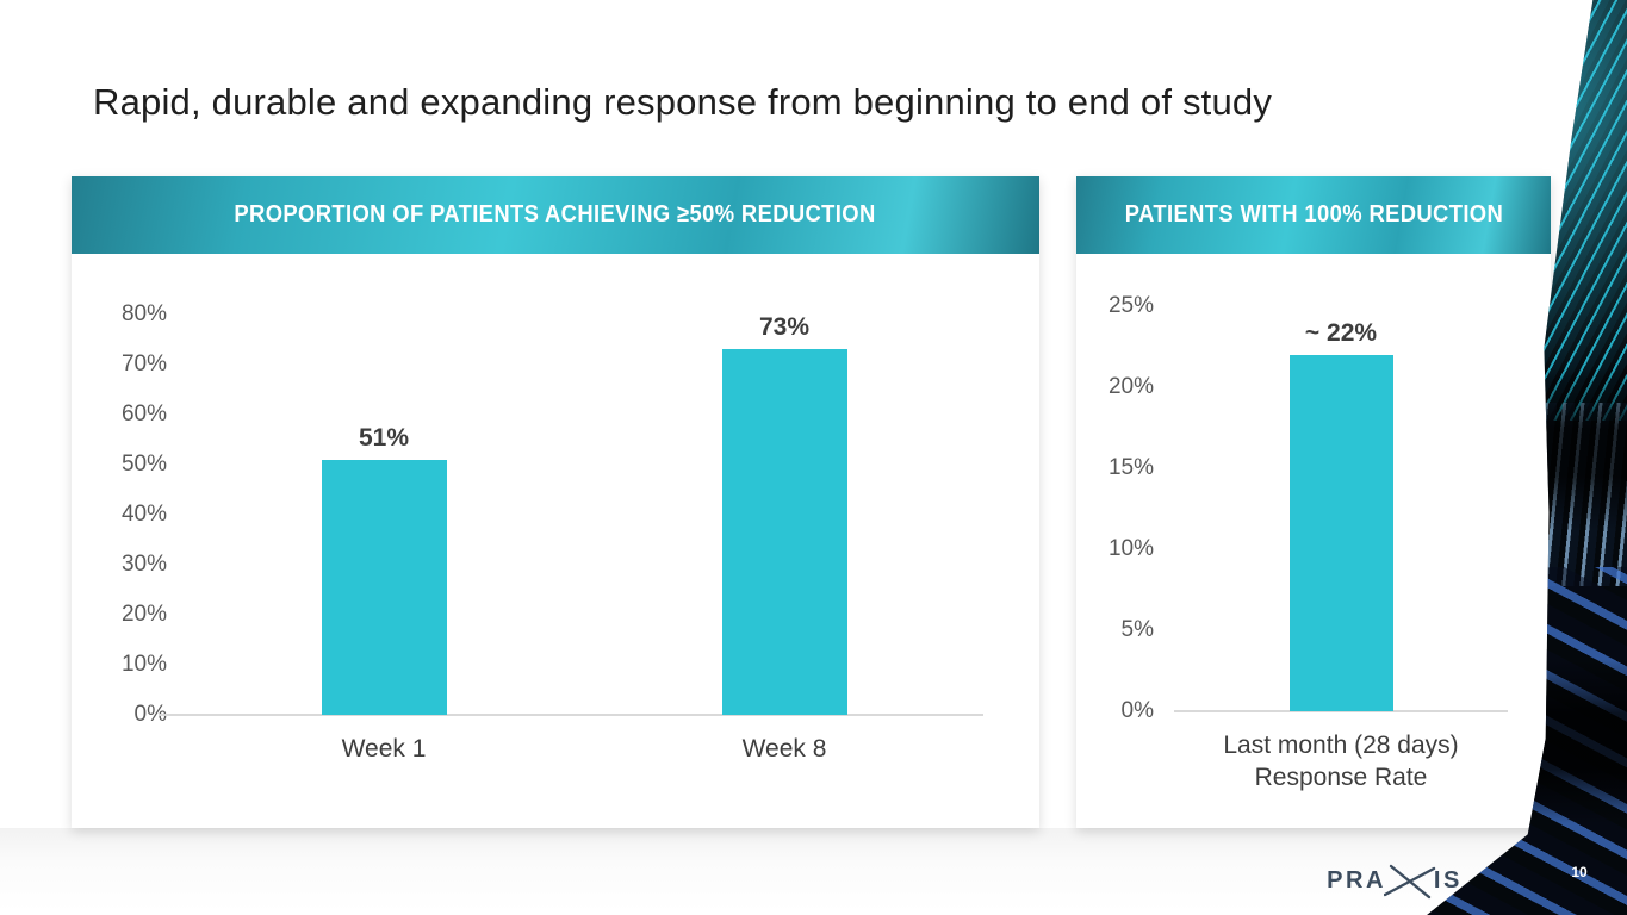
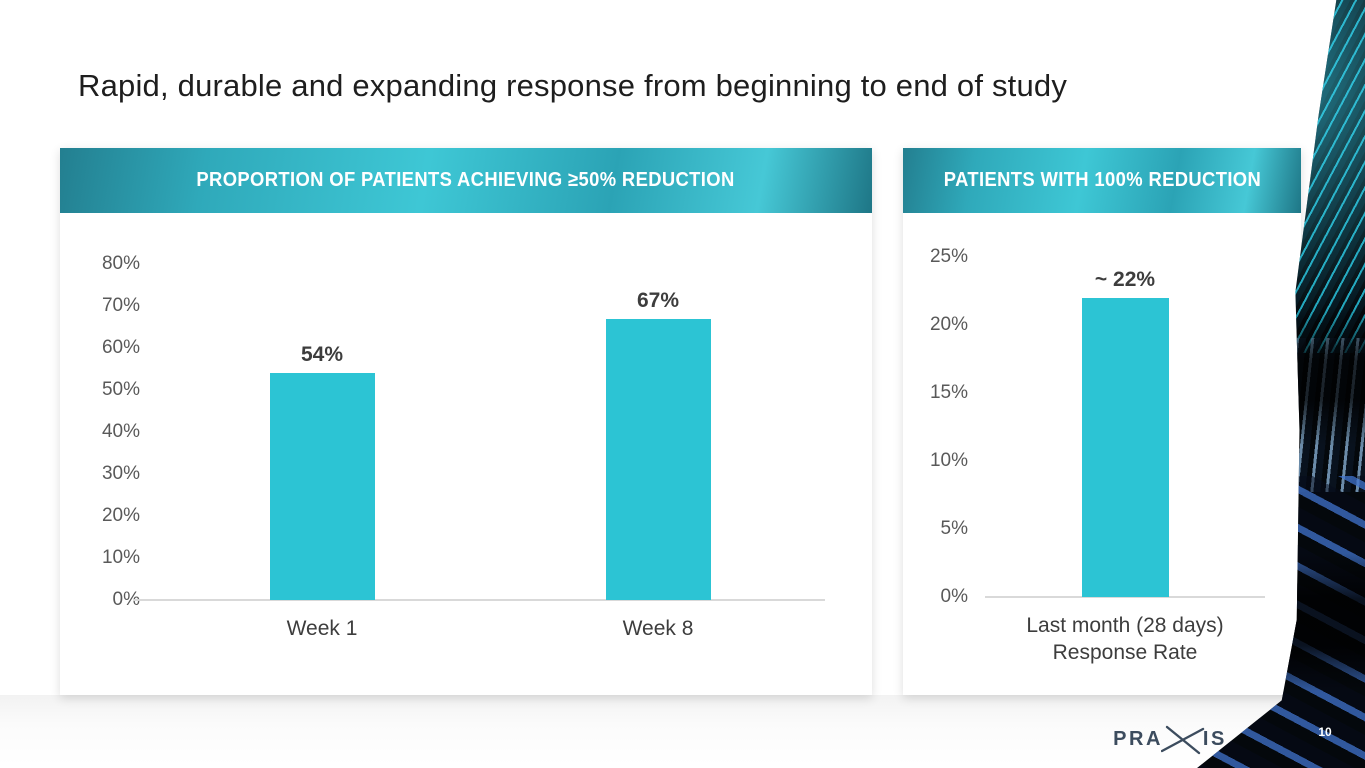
PROPORTION OF PATIENTS ACHIEVING ≥50% REDUCTION/Week 1: 51% -> 54%
PROPORTION OF PATIENTS ACHIEVING ≥50% REDUCTION/Week 8: 73% -> 67%
